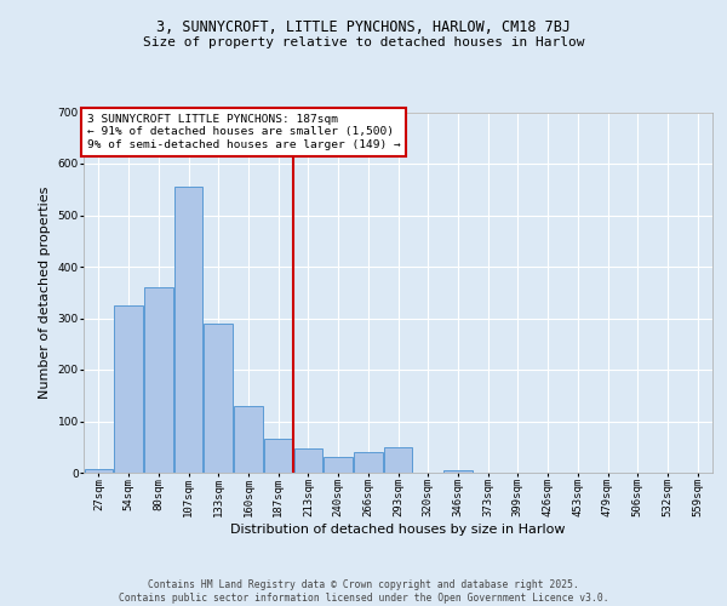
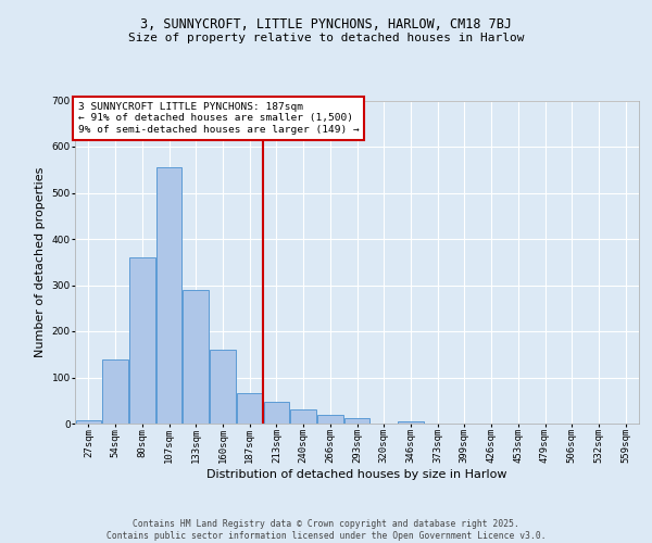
54sqm: 325 -> 138
160sqm: 130 -> 160
266sqm: 40 -> 18
293sqm: 50 -> 12
